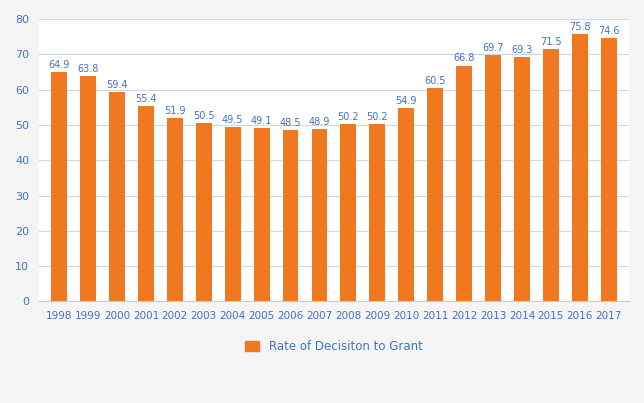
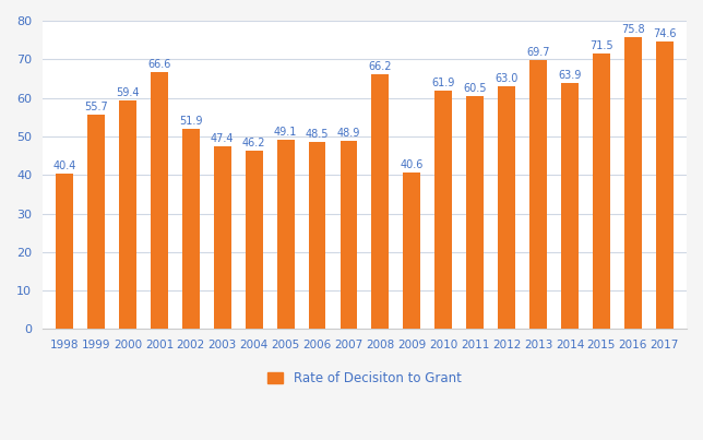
1998: 64.9 -> 40.4
1999: 63.8 -> 55.7
2001: 55.4 -> 66.6
2003: 50.5 -> 47.4
2004: 49.5 -> 46.2
2008: 50.2 -> 66.2
2009: 50.2 -> 40.6
2010: 54.9 -> 61.9
2012: 66.8 -> 63.0
2014: 69.3 -> 63.9
